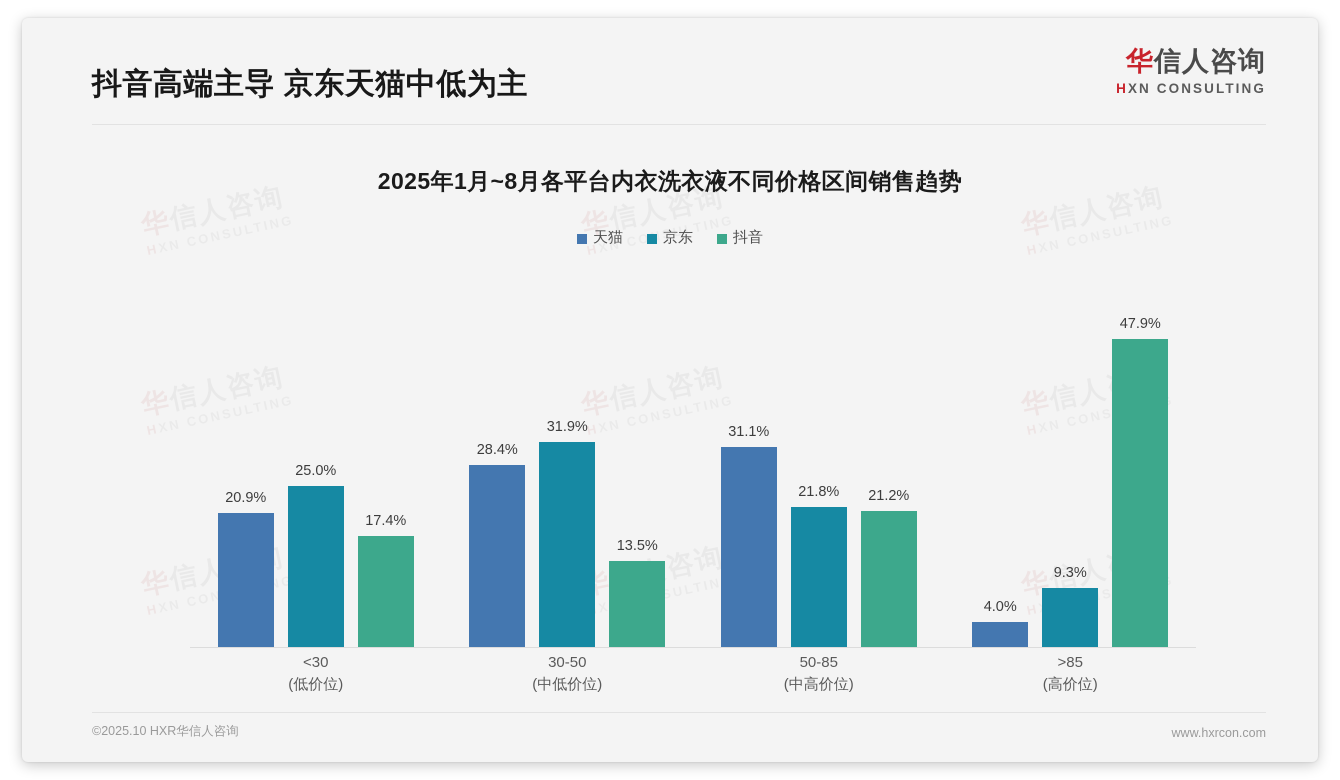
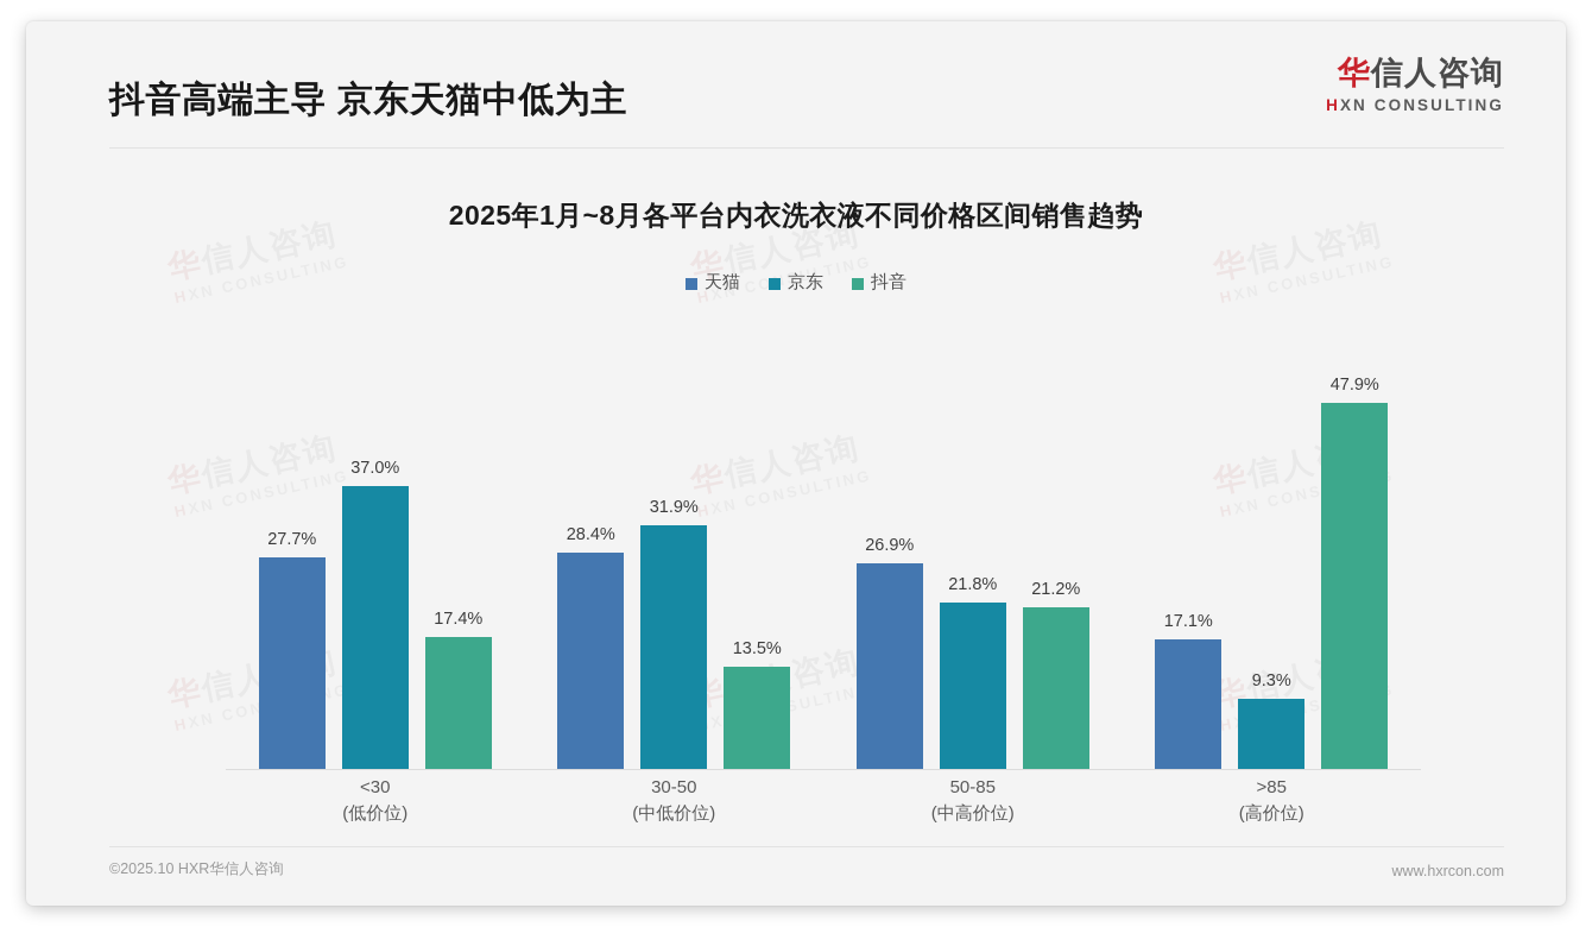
天猫/<30: 20.9% -> 27.7%
京东/<30: 25.0% -> 37.0%
天猫/50-85: 31.1% -> 26.9%
天猫/>85: 4.0% -> 17.1%
